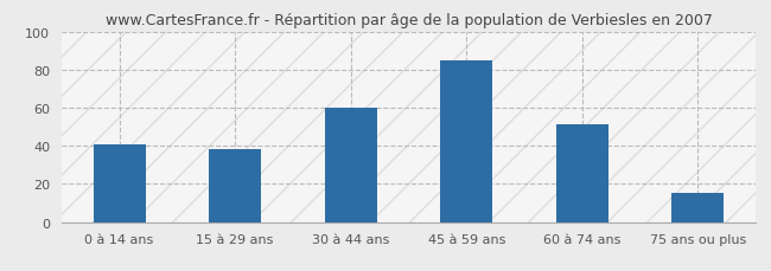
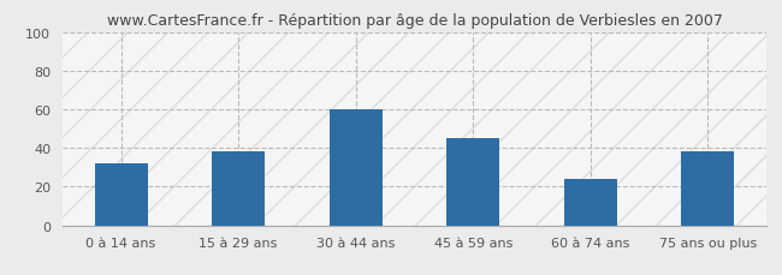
0 à 14 ans: 41 -> 32
45 à 59 ans: 85 -> 45
60 à 74 ans: 51 -> 24
75 ans ou plus: 15 -> 38
